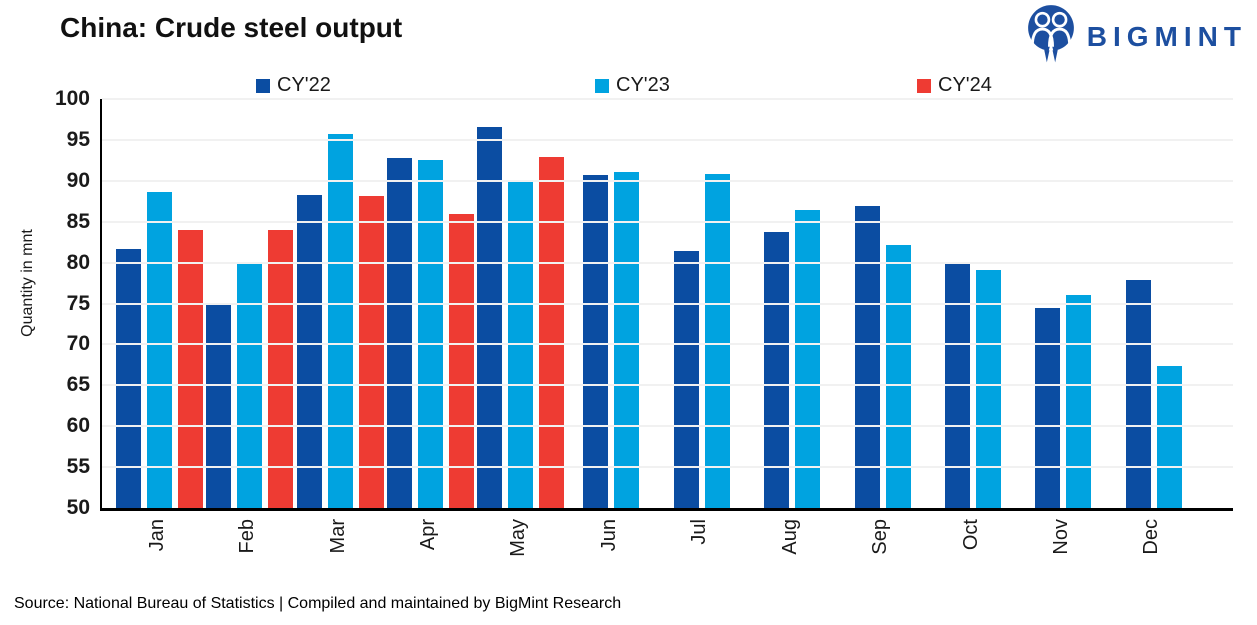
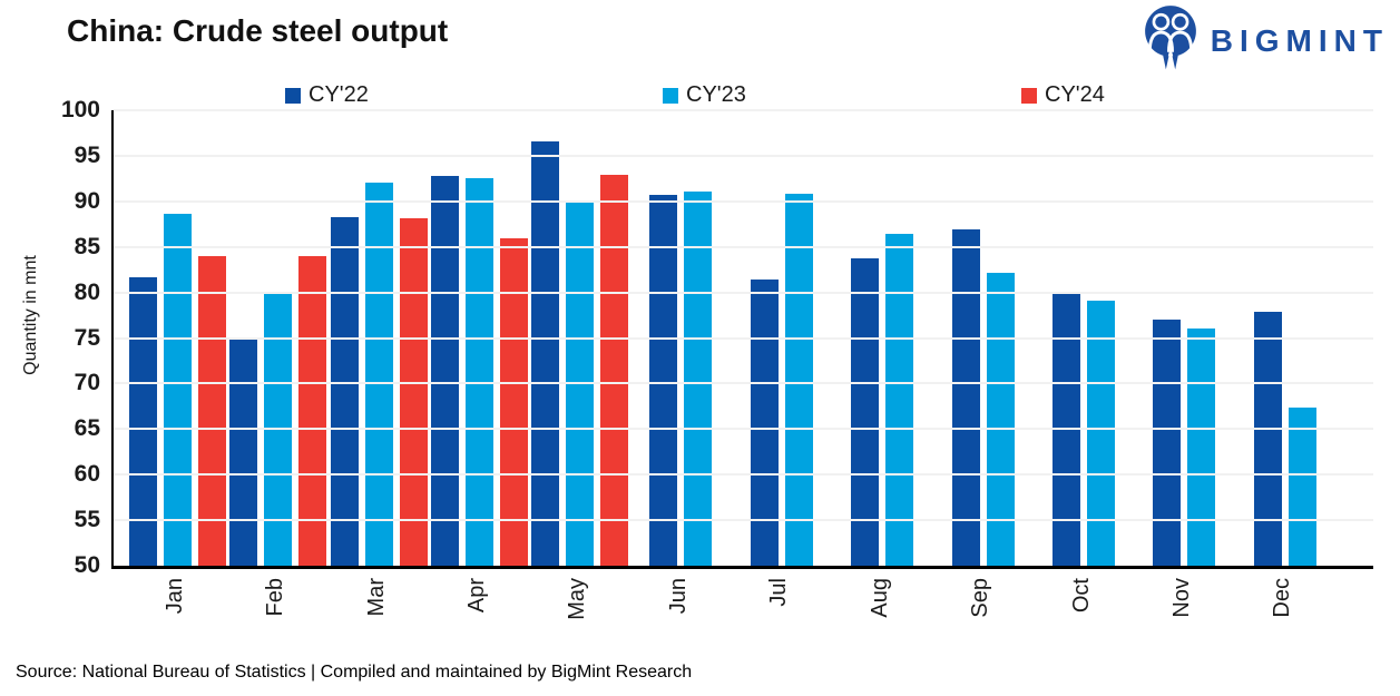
CY'23/Mar: 96 -> 92
CY'22/Nov: 74 -> 77
